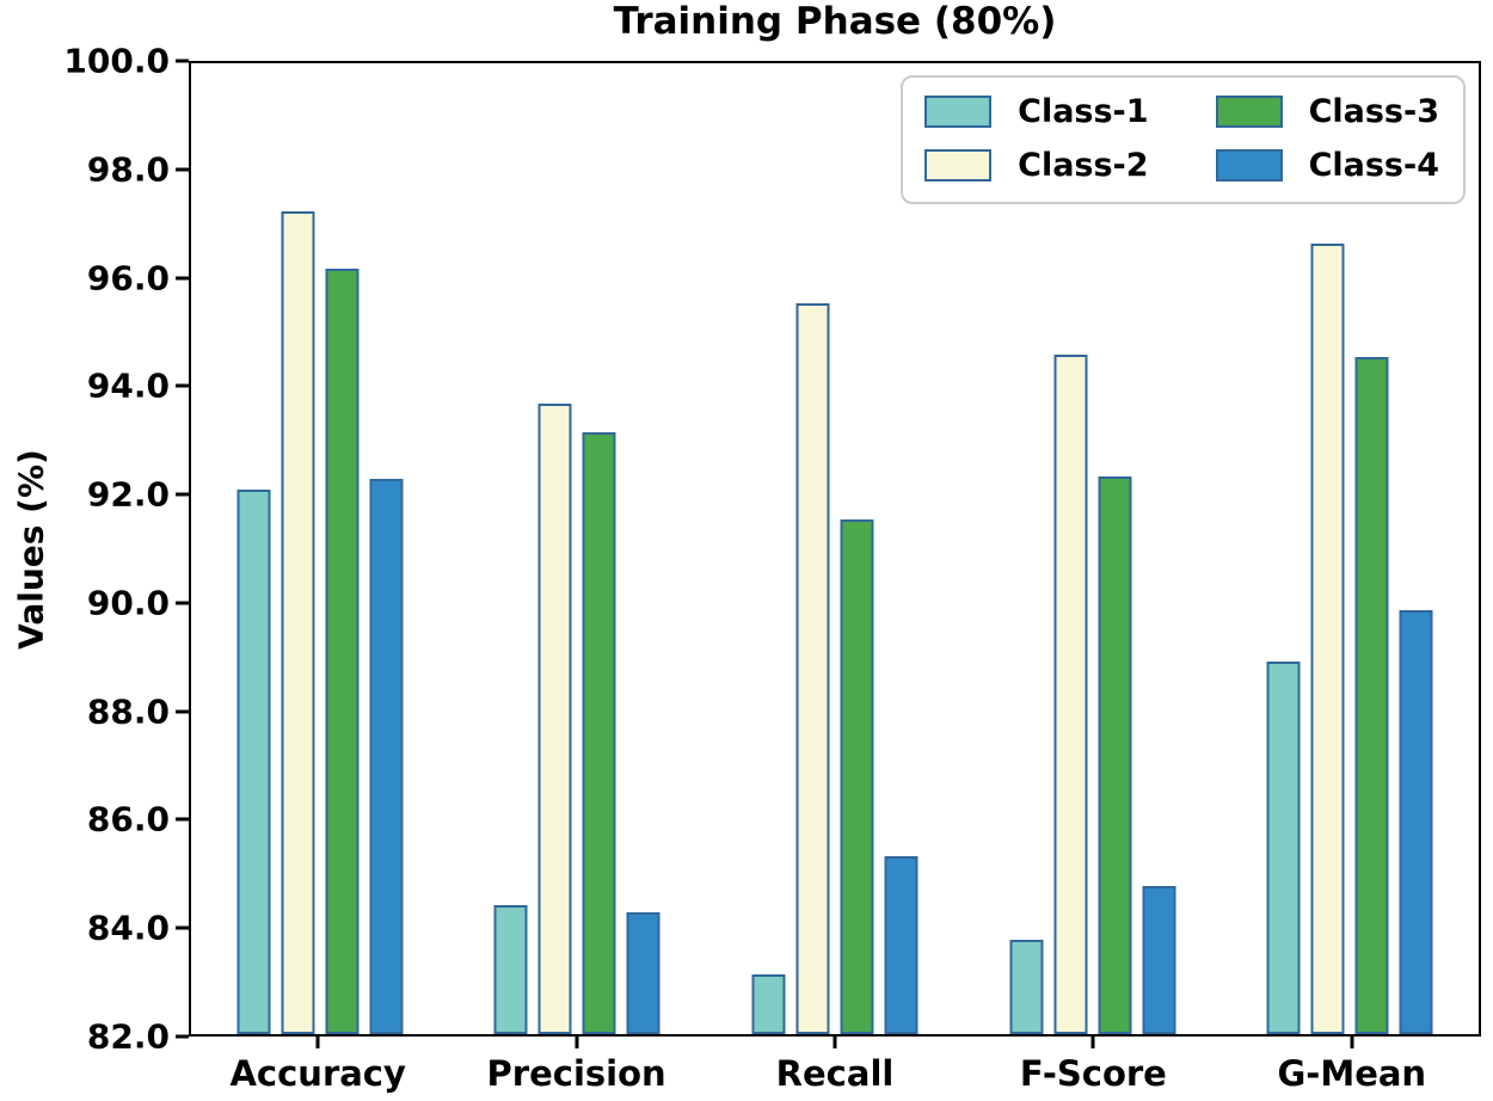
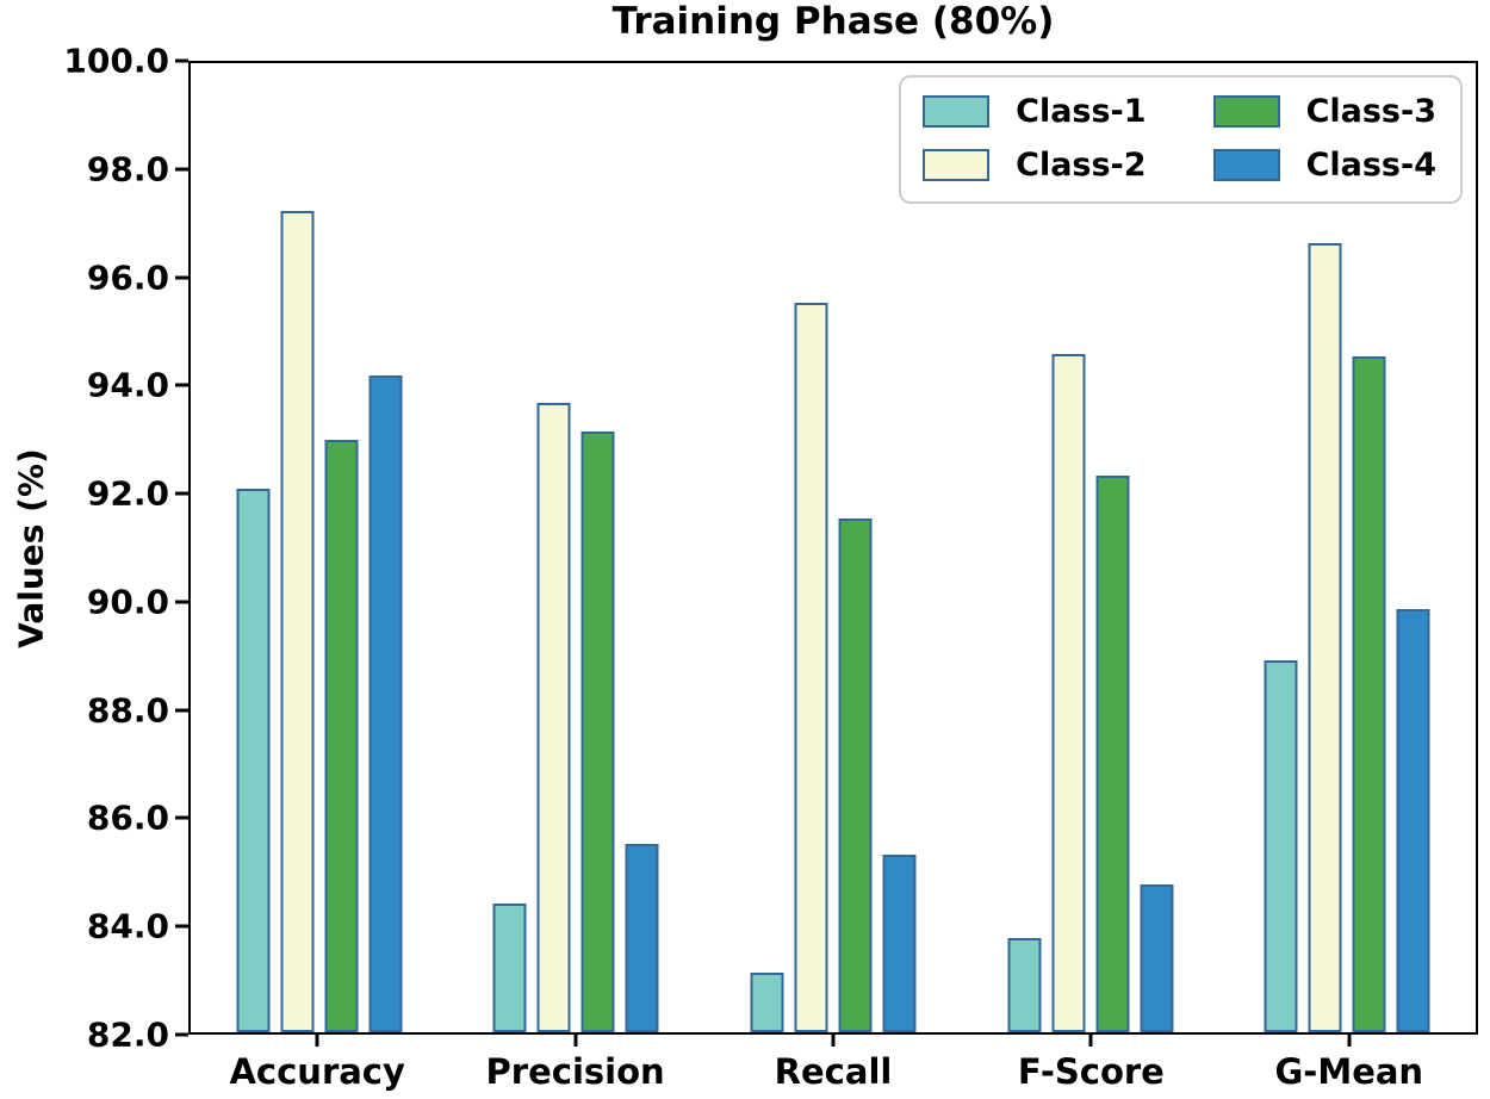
Class-3/Accuracy: 96.2 -> 93.0
Class-4/Accuracy: 92.3 -> 94.2
Class-4/Precision: 84.2 -> 85.5
